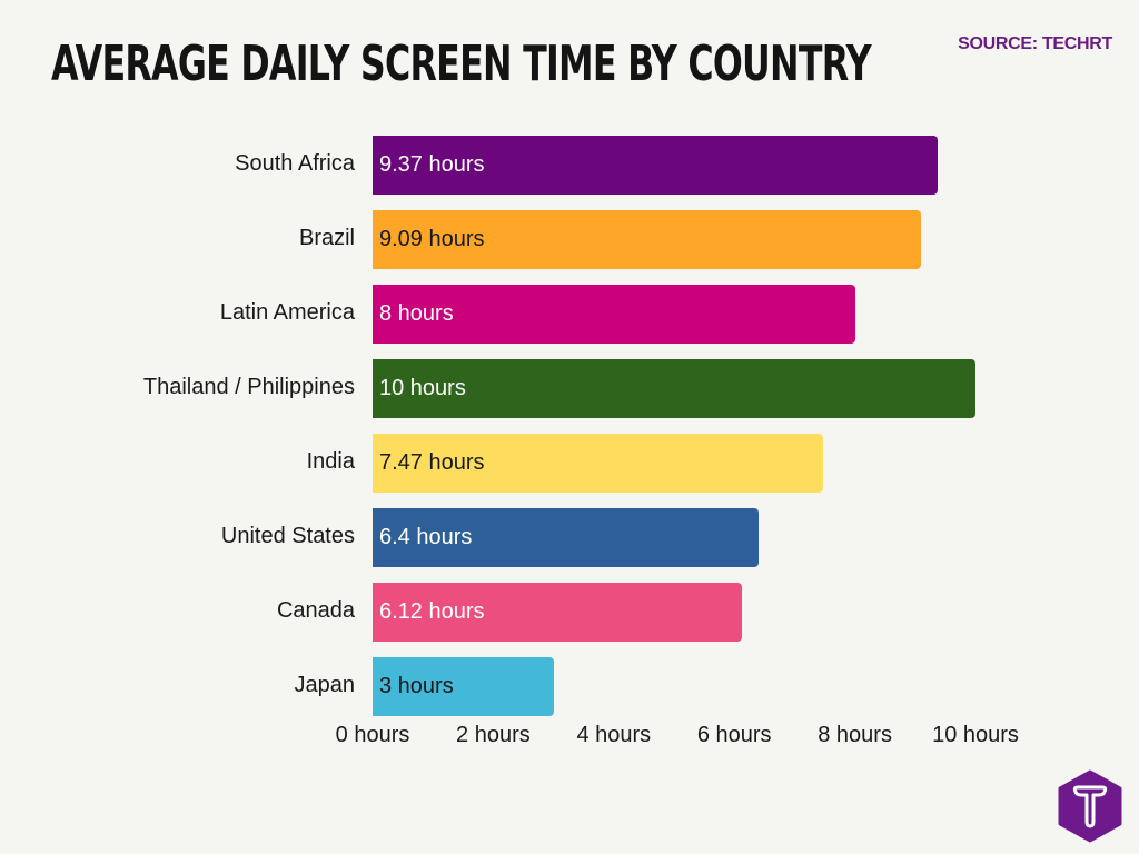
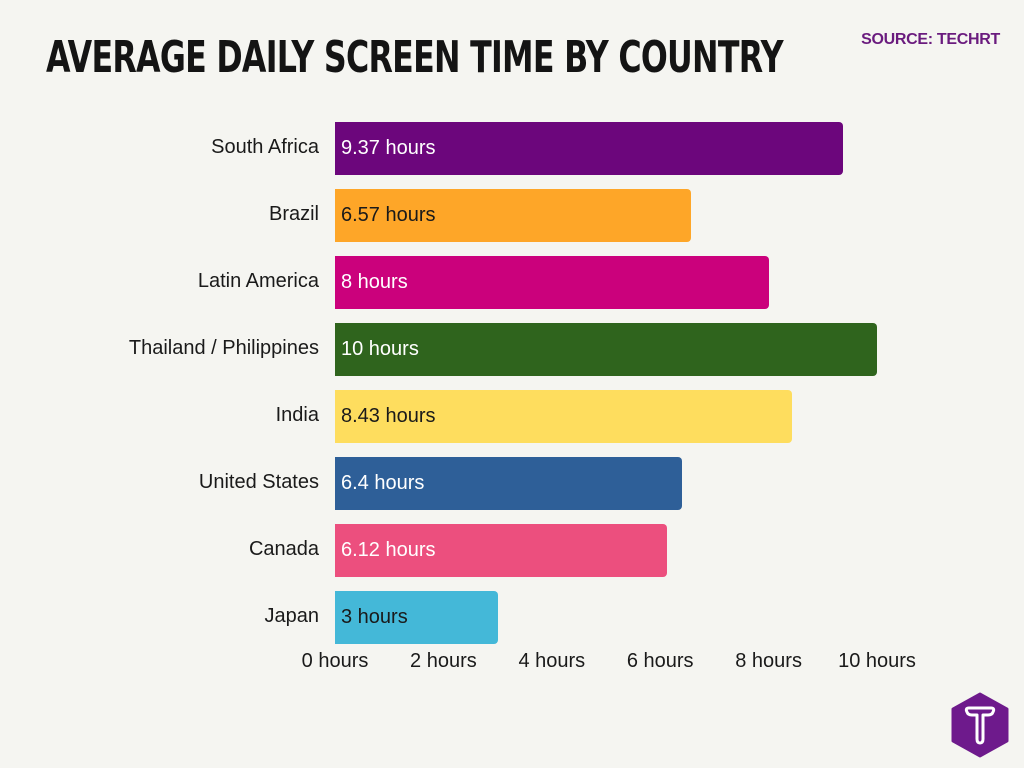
Brazil: 9.09 -> 6.57
India: 7.47 -> 8.43
